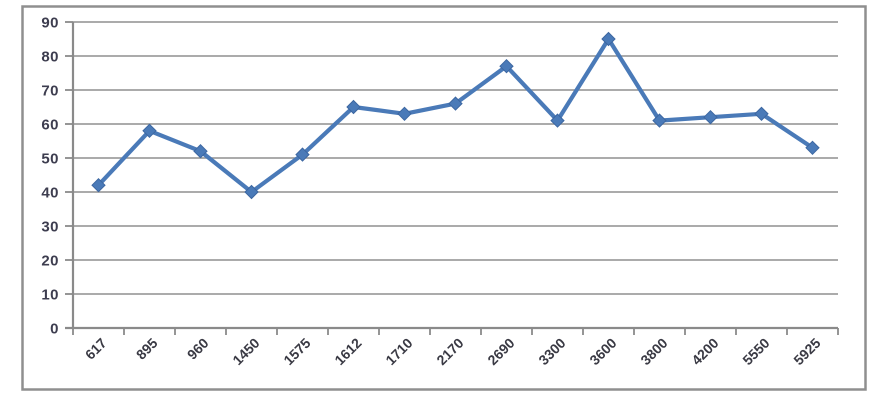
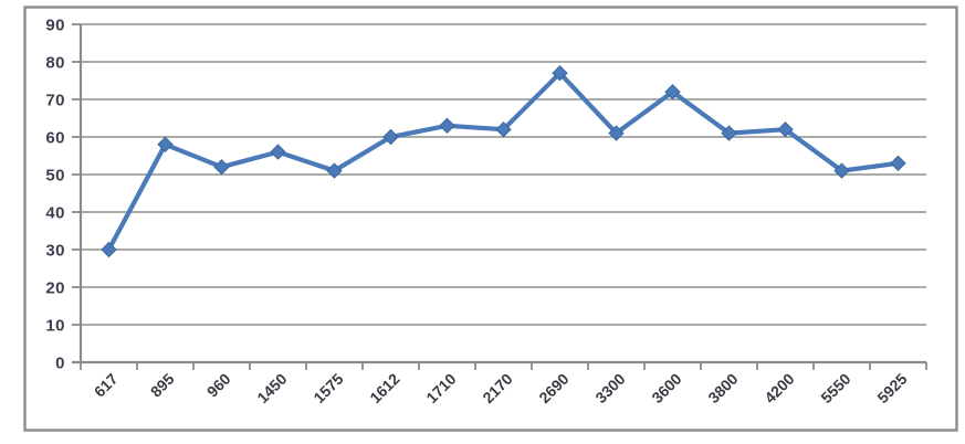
617: 42 -> 30
1450: 40 -> 56
1612: 65 -> 60
2170: 66 -> 62
3600: 85 -> 72
5550: 63 -> 51
